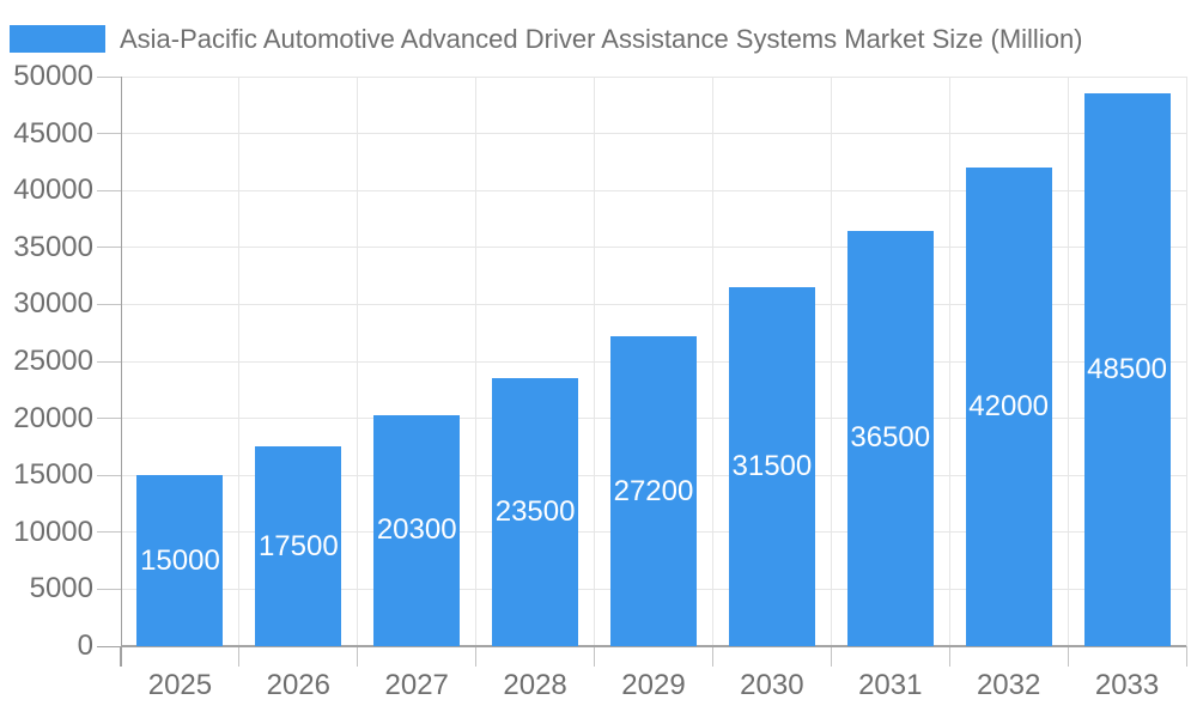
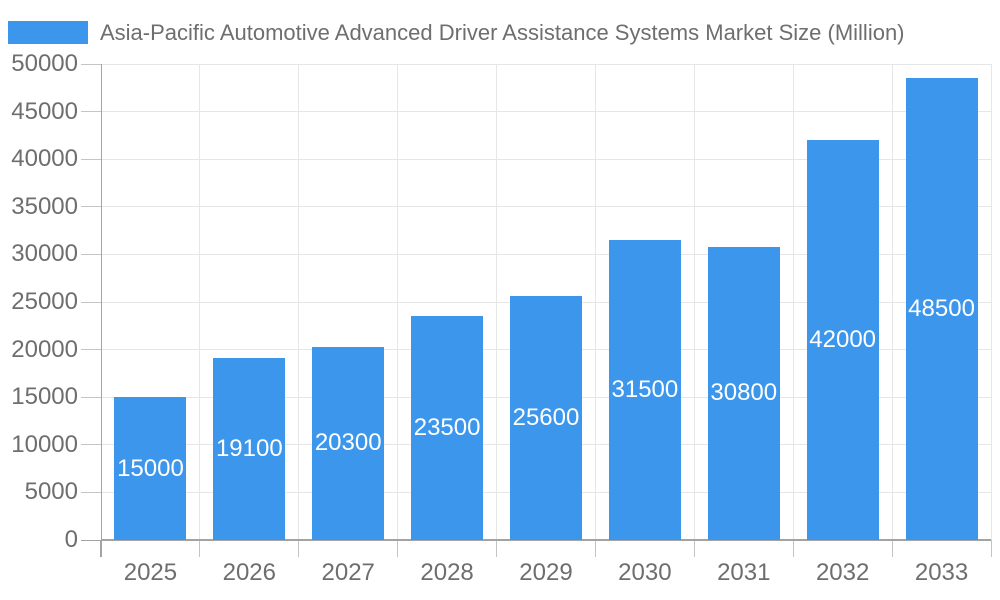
2026: 17500 -> 19100
2029: 27200 -> 25600
2031: 36500 -> 30800
